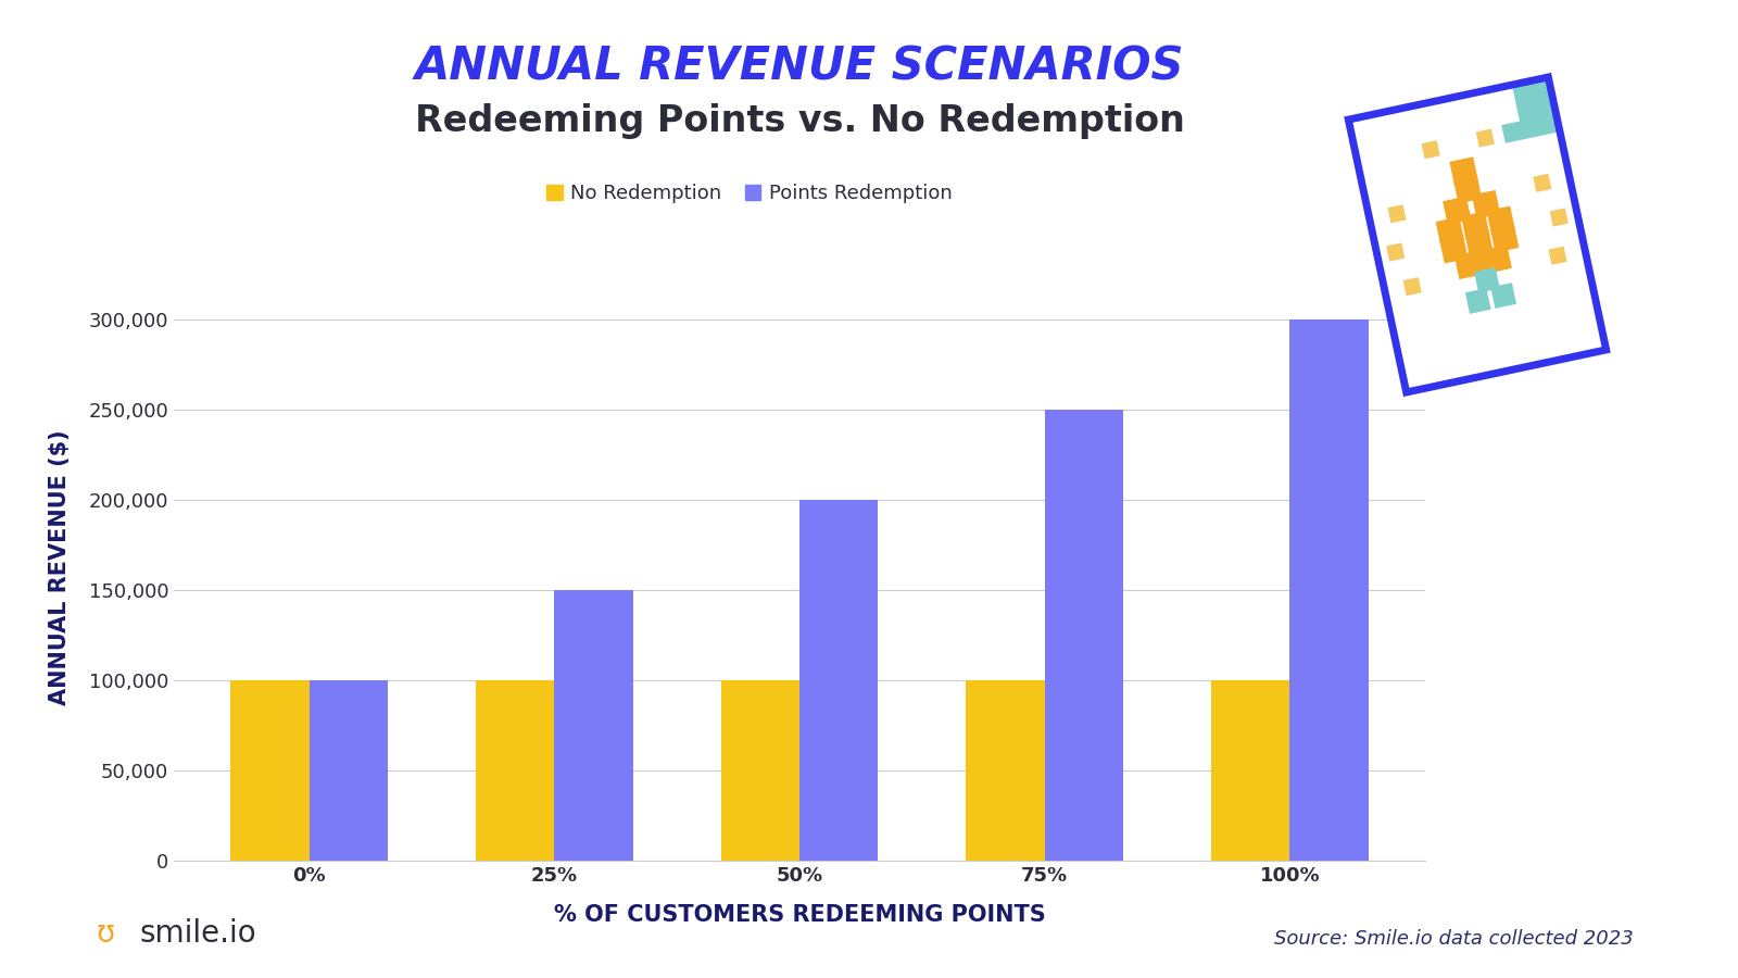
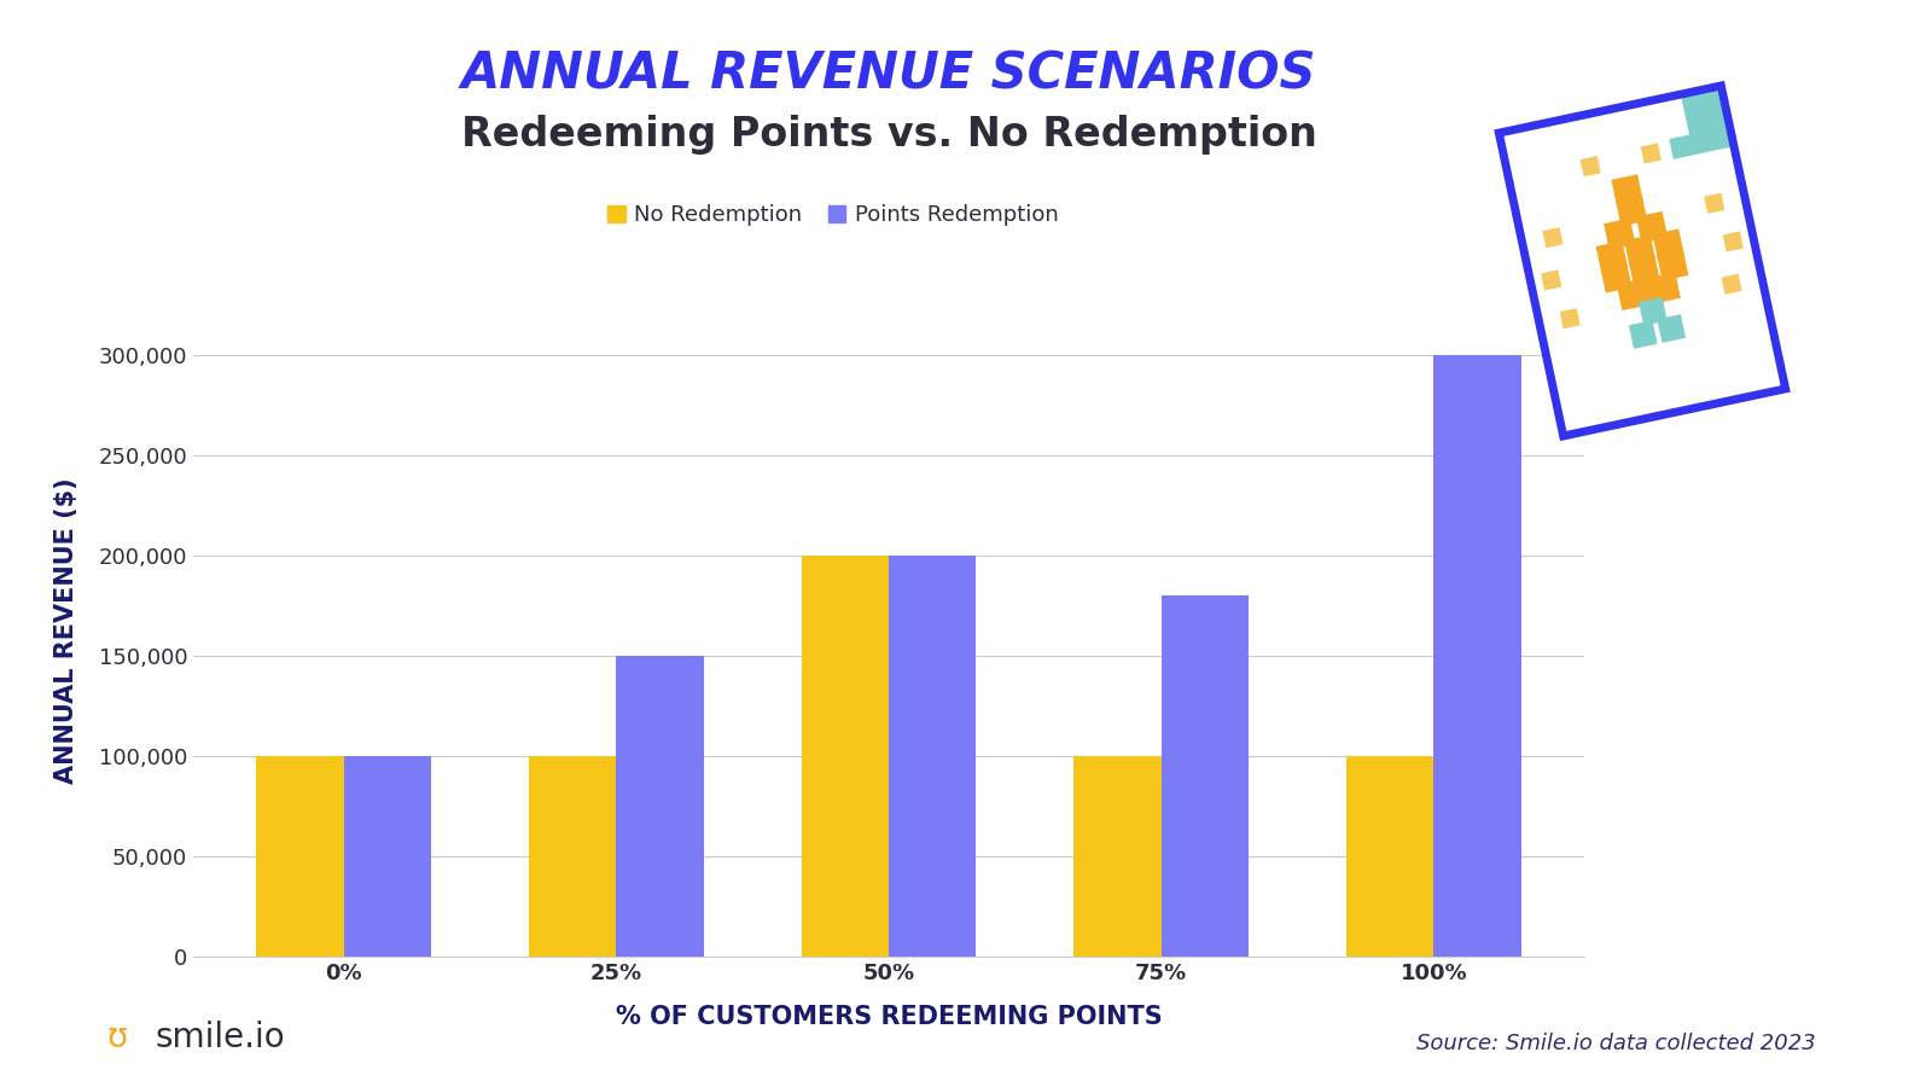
No Redemption/50%: 100,000 -> 200,000
Points Redemption/75%: 250,000 -> 180,000
